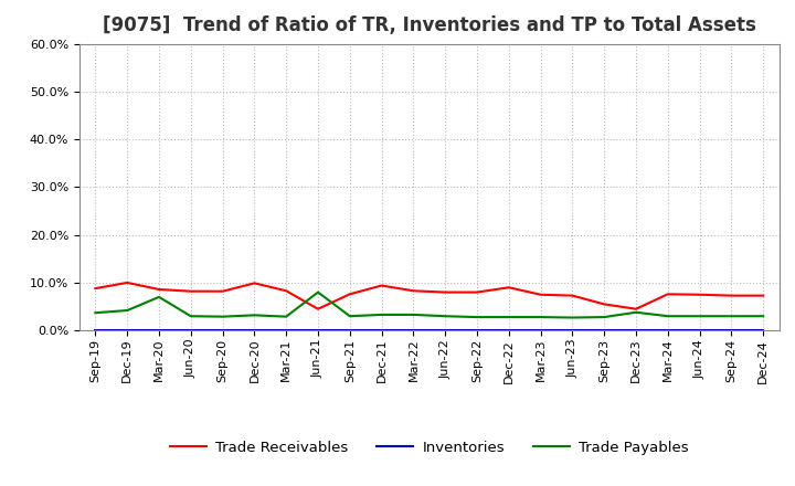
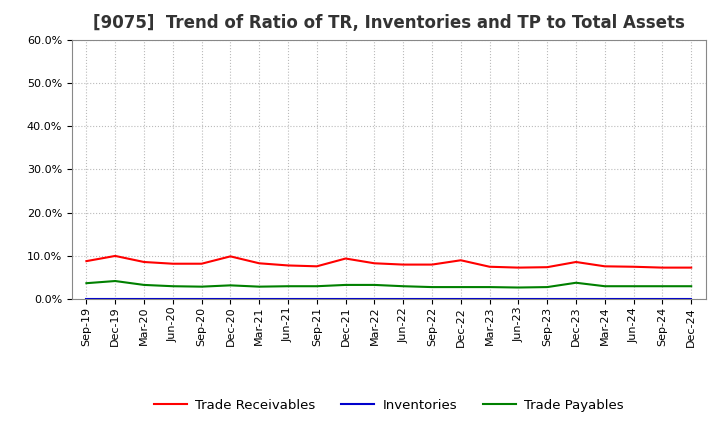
Trade Payables/Mar-20: 7.0% -> 3.3%
Trade Receivables/Jun-21: 4.5% -> 7.8%
Trade Payables/Jun-21: 8.0% -> 3.0%
Trade Receivables/Sep-23: 5.5% -> 7.4%
Trade Receivables/Dec-23: 4.5% -> 8.6%
